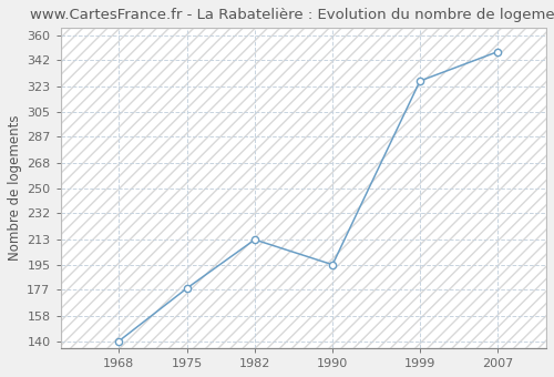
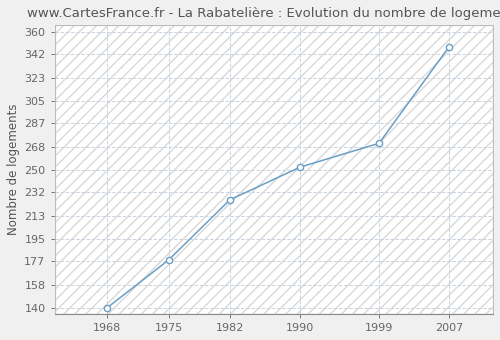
1982: 213 -> 226
1990: 195 -> 252
1999: 327 -> 271
